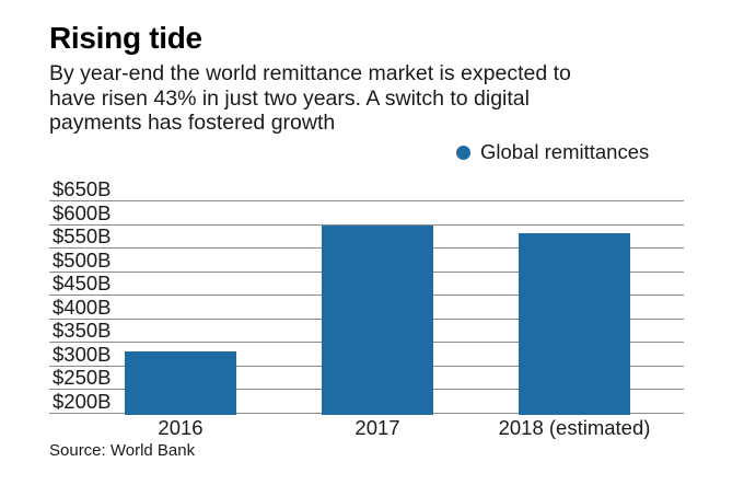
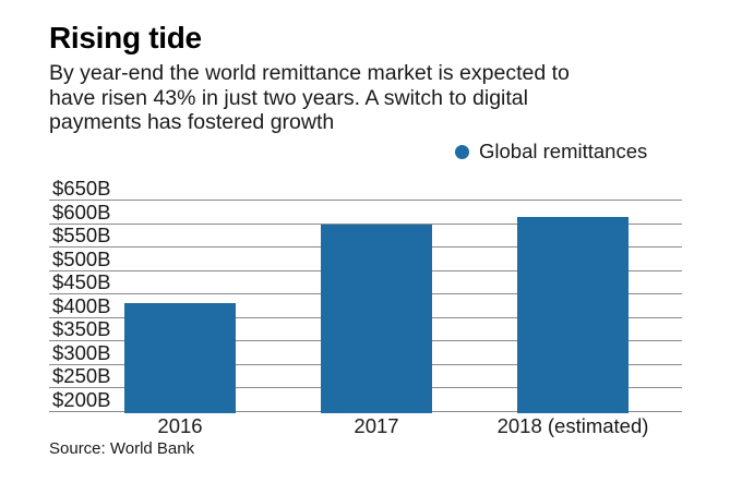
2016: $330B -> $430B
2018 (estimated): $580B -> $610B
